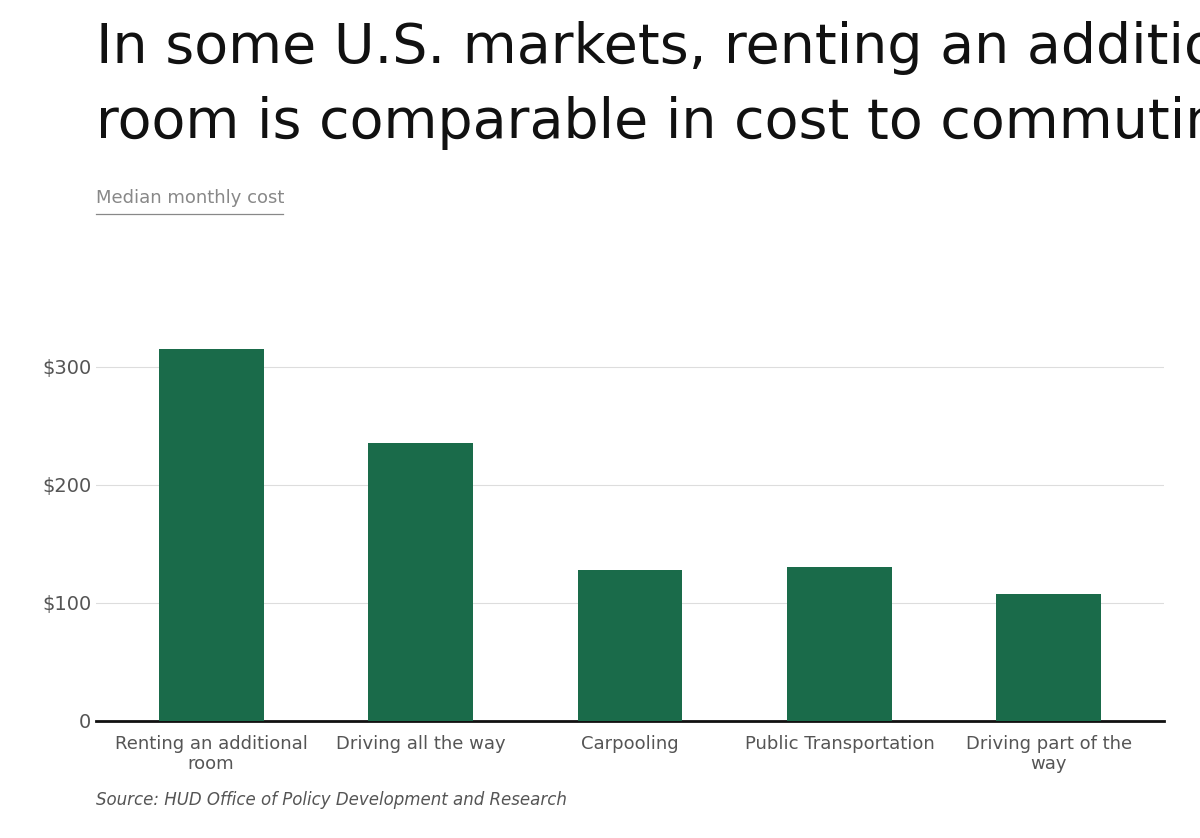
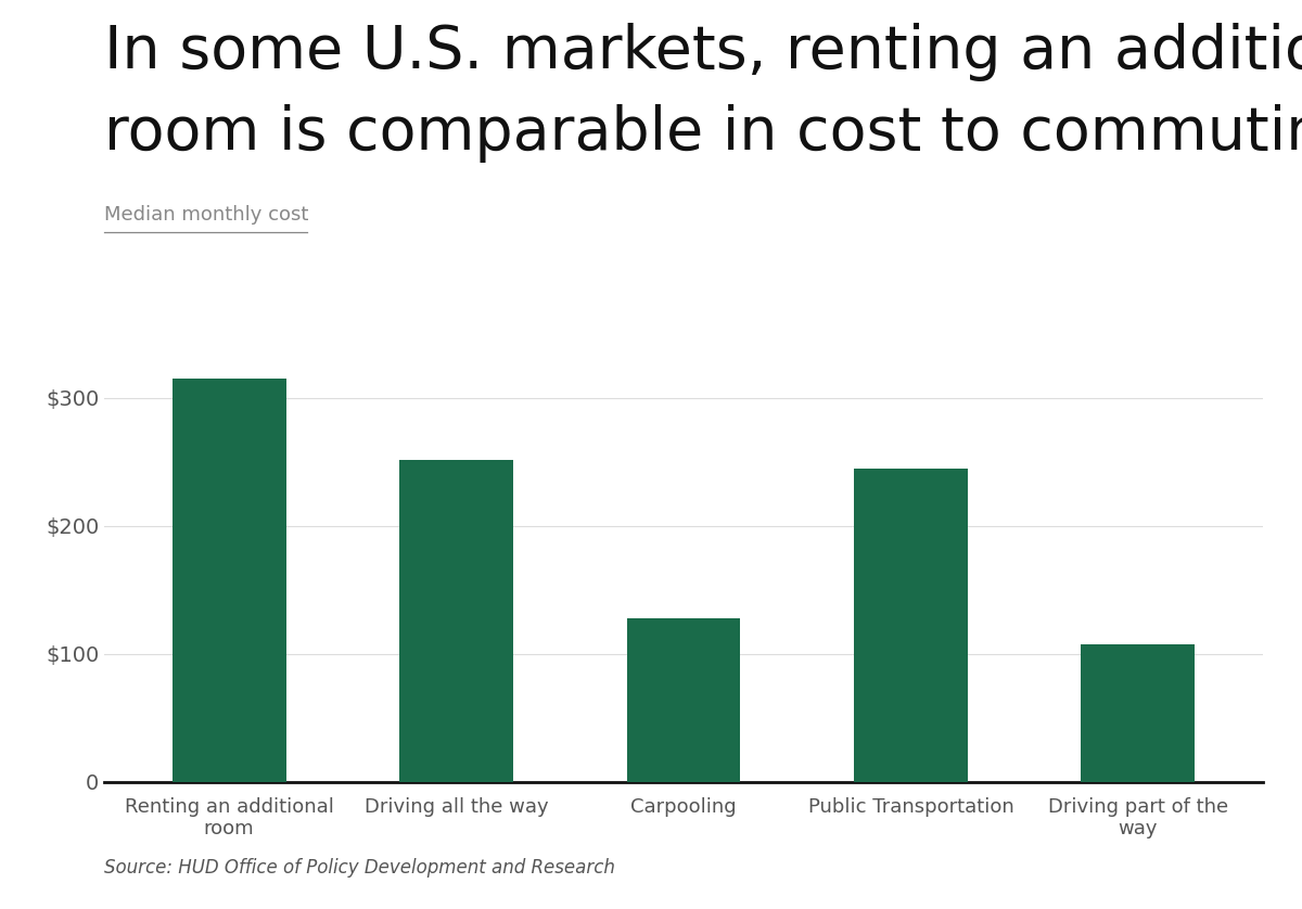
Driving all the way: $235 -> $251
Public Transportation: $130 -> $245
